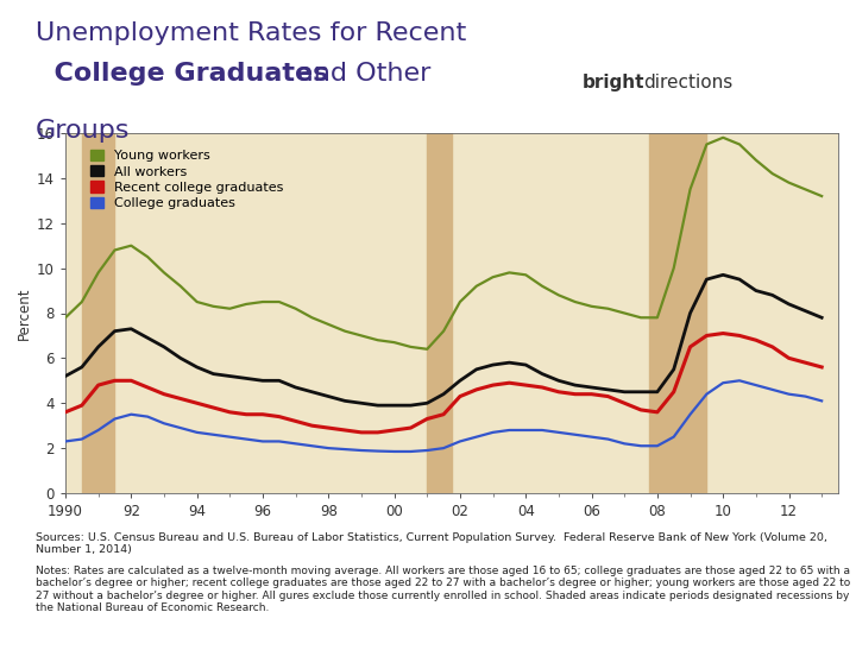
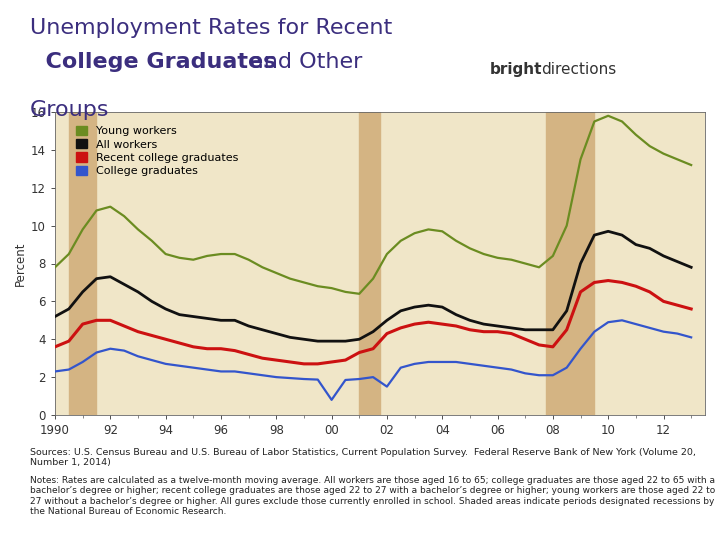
College graduates/00: 1.9 -> 0.8
College graduates/02: 2.3 -> 1.5
Young workers/08: 7.8 -> 8.4
